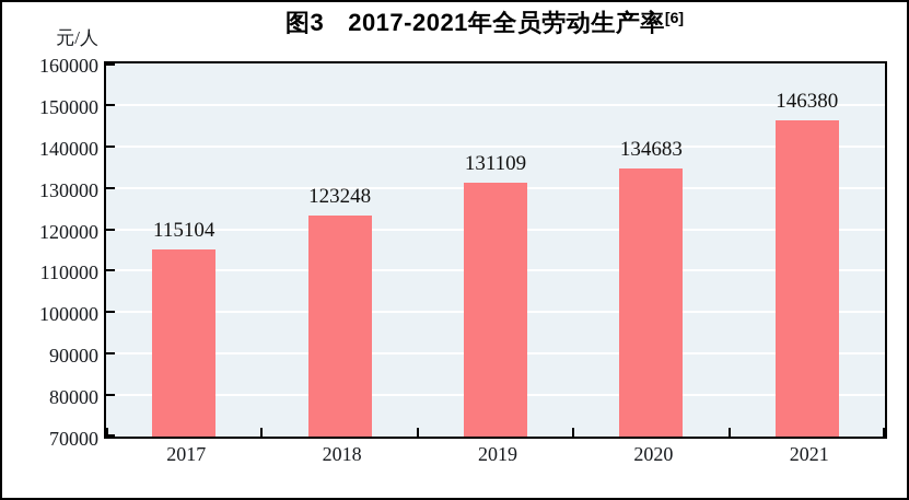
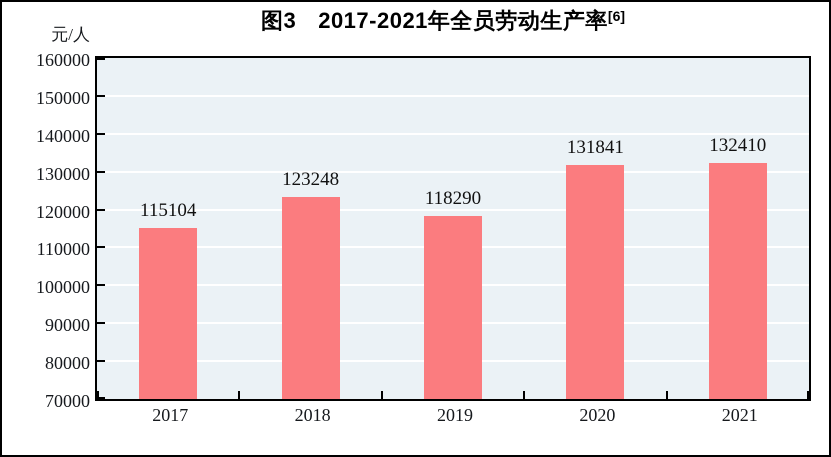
2019: 131109 -> 118290
2020: 134683 -> 131841
2021: 146380 -> 132410
